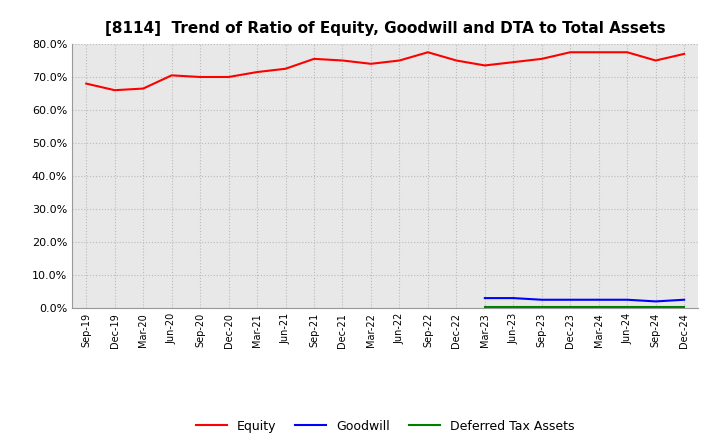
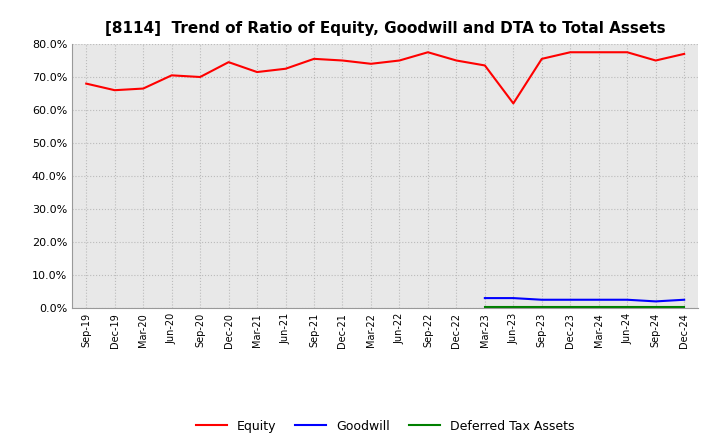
Equity/Dec-20: 70.0% -> 74.5%
Equity/Jun-23: 74.5% -> 62.0%
